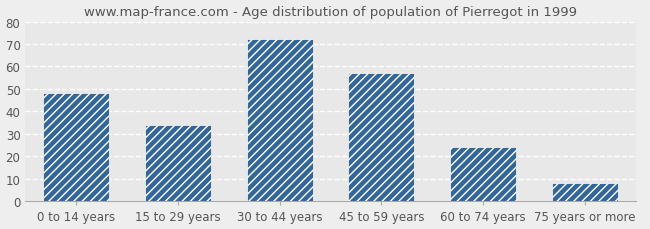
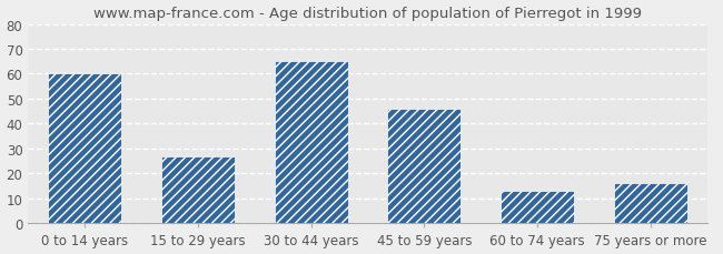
0 to 14 years: 48 -> 60
15 to 29 years: 34 -> 27
30 to 44 years: 72 -> 65
45 to 59 years: 57 -> 46
60 to 74 years: 24 -> 13
75 years or more: 8 -> 16
